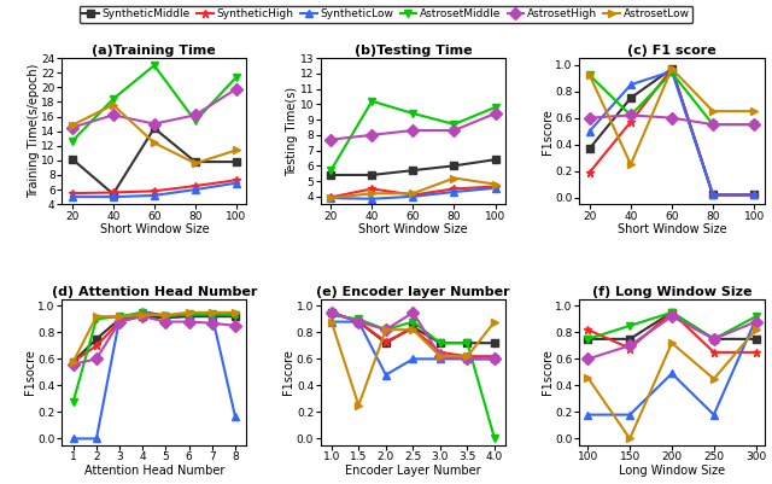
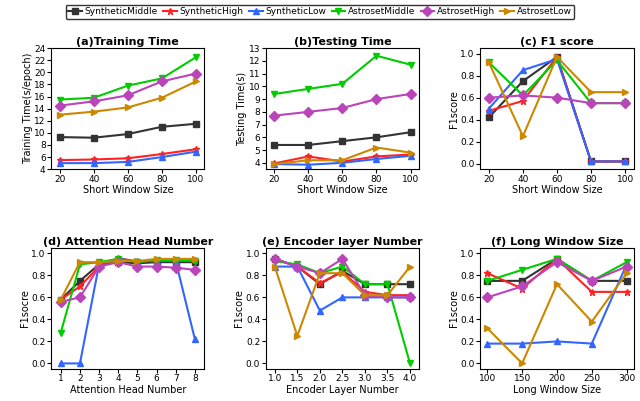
(a)Training Time/SyntheticMiddle/20: 10.2 -> 9.3
(a)Training Time/AstrosetMiddle/20: 12.6 -> 15.5
(a)Training Time/AstrosetLow/20: 14.8 -> 13.0
(a)Training Time/SyntheticMiddle/40: 5.4 -> 9.2
(a)Training Time/AstrosetMiddle/40: 18.4 -> 15.8
(a)Training Time/AstrosetHigh/40: 16.2 -> 15.2
(a)Training Time/AstrosetLow/40: 17.6 -> 13.5
(a)Training Time/SyntheticMiddle/60: 14.4 -> 9.8
(a)Training Time/AstrosetMiddle/60: 23.0 -> 17.8
(a)Training Time/AstrosetHigh/60: 15.0 -> 16.2
(a)Training Time/AstrosetLow/60: 12.4 -> 14.2
(a)Training Time/SyntheticMiddle/80: 9.8 -> 11.0
(a)Training Time/AstrosetMiddle/80: 15.4 -> 19.0
(a)Training Time/AstrosetHigh/80: 16.2 -> 18.5
(a)Training Time/AstrosetLow/80: 9.6 -> 15.8
(a)Training Time/SyntheticMiddle/100: 9.8 -> 11.5
(a)Training Time/AstrosetMiddle/100: 21.4 -> 22.5
(a)Training Time/AstrosetLow/100: 11.4 -> 18.5
(b)Testing Time/AstrosetMiddle/20: 5.7 -> 9.4
(b)Testing Time/AstrosetMiddle/40: 10.2 -> 9.8
(b)Testing Time/AstrosetMiddle/60: 9.4 -> 10.2
(b)Testing Time/AstrosetMiddle/80: 8.7 -> 12.4
(b)Testing Time/AstrosetHigh/80: 8.3 -> 9.0
(b)Testing Time/AstrosetMiddle/100: 9.8 -> 11.7
(c) F1 score/SyntheticMiddle/20: 0.37 -> 0.42
(c) F1 score/SyntheticHigh/20: 0.19 -> 0.48
(d) Attention Head Number/SyntheticLow/8: 0.17 -> 0.22
(f) Long Window Size/AstrosetLow/100: 0.46 -> 0.32
(f) Long Window Size/SyntheticLow/200: 0.49 -> 0.20
(f) Long Window Size/AstrosetLow/250: 0.45 -> 0.38
